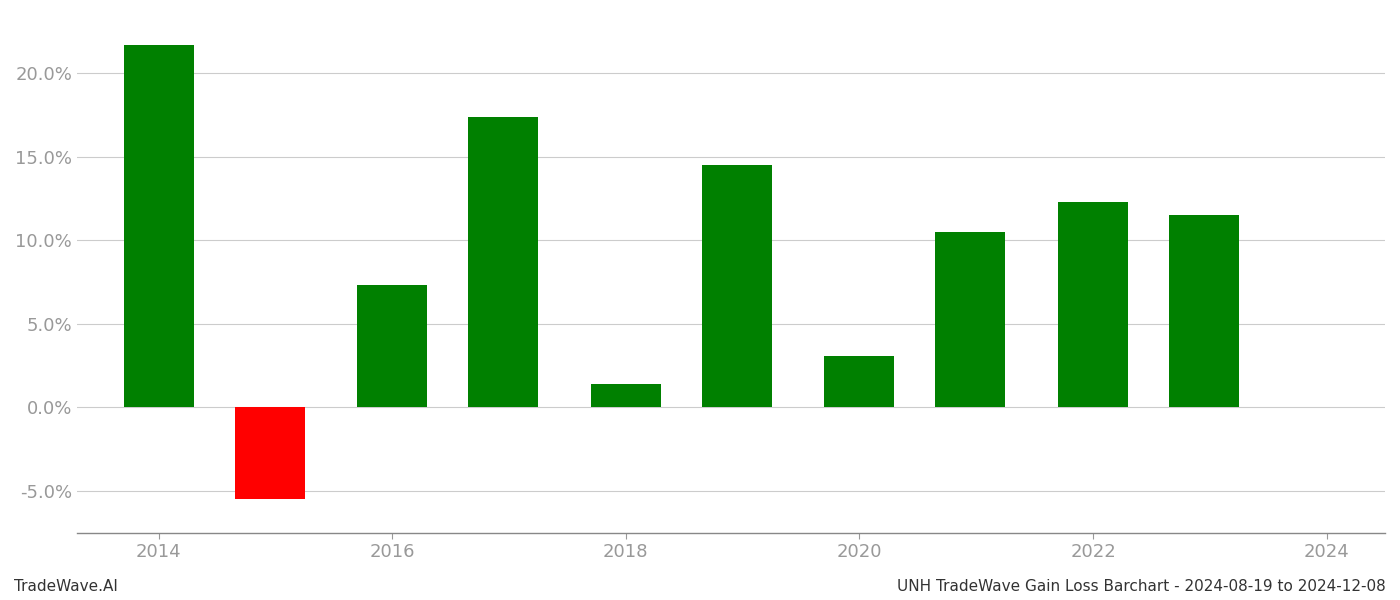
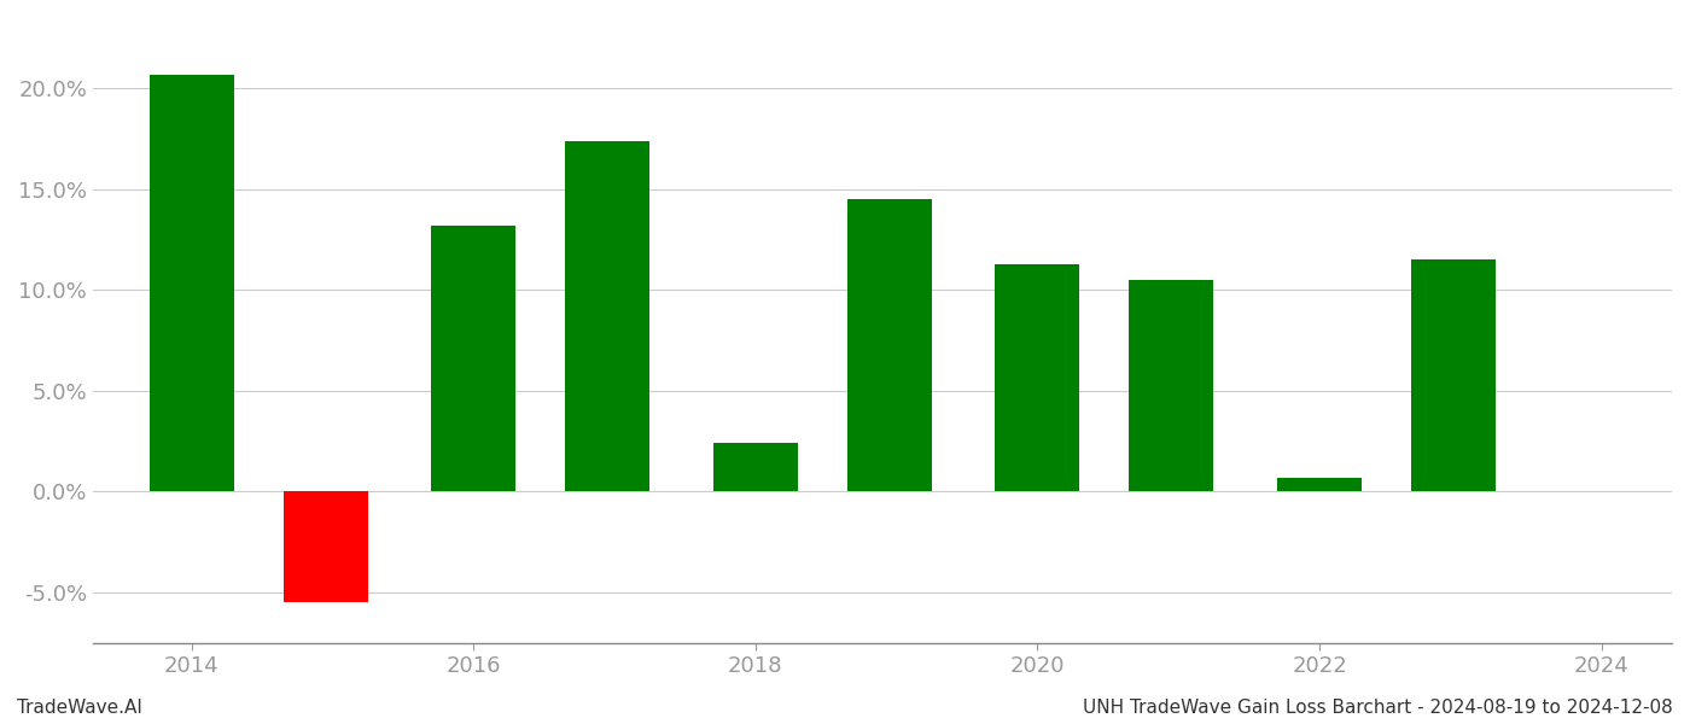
2014: 21.7% -> 20.7%
2016: 7.3% -> 13.2%
2018: 1.4% -> 2.4%
2020: 3.1% -> 11.3%
2022: 12.3% -> 0.7%
